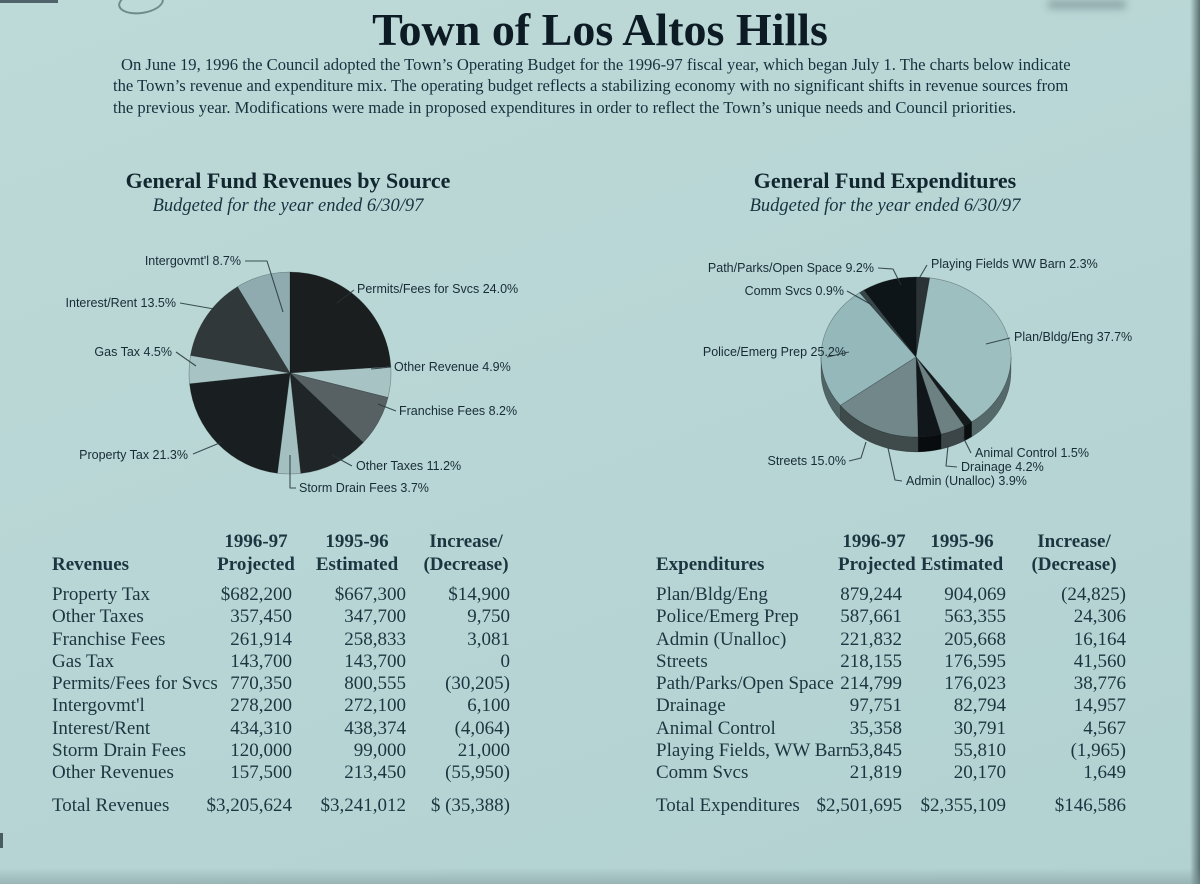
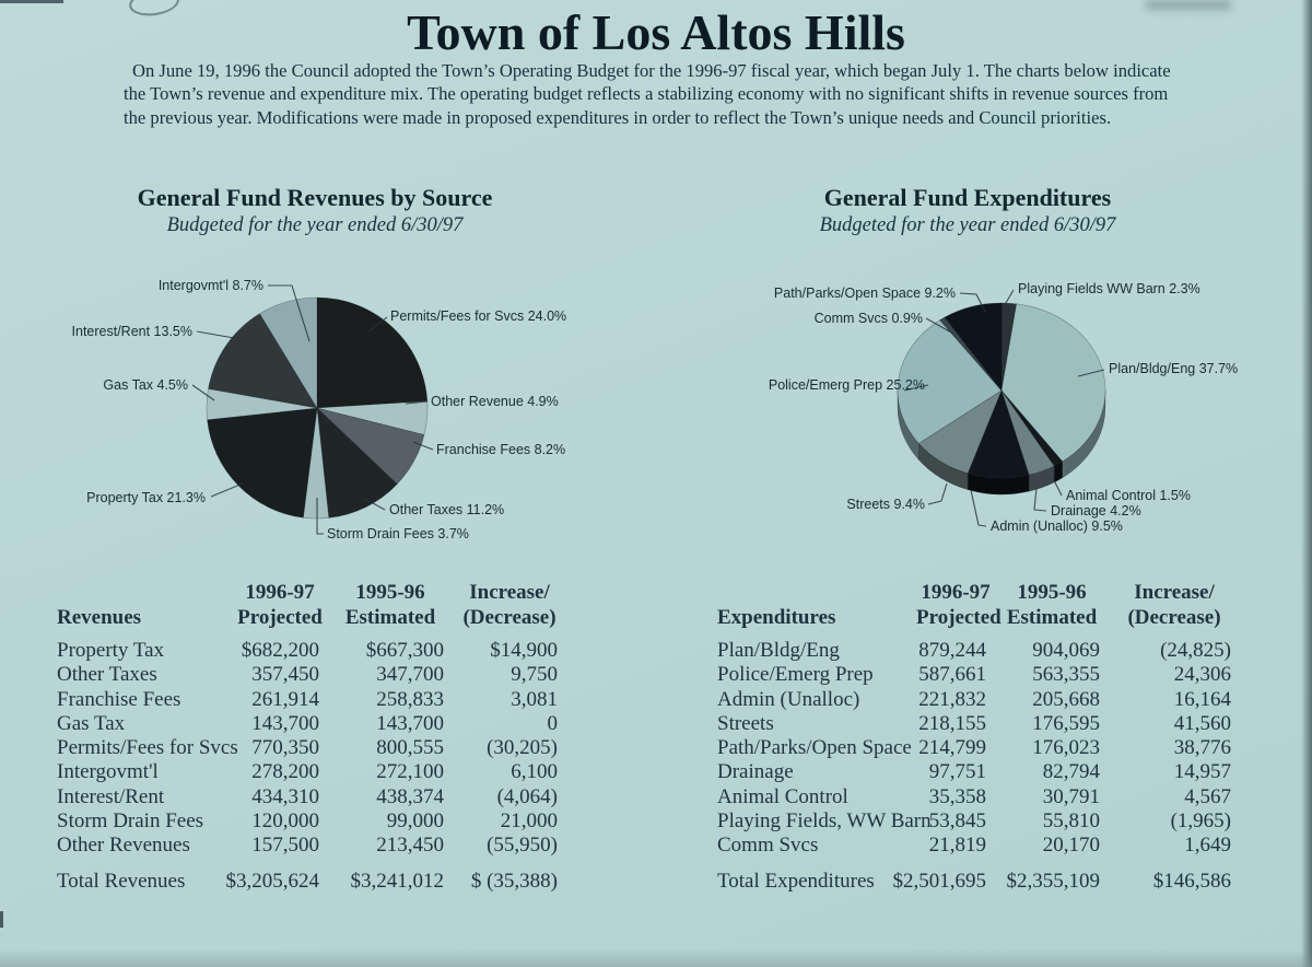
General Fund Expenditures/Admin (Unalloc): 3.9% -> 9.5%
General Fund Expenditures/Streets: 15.0% -> 9.4%
